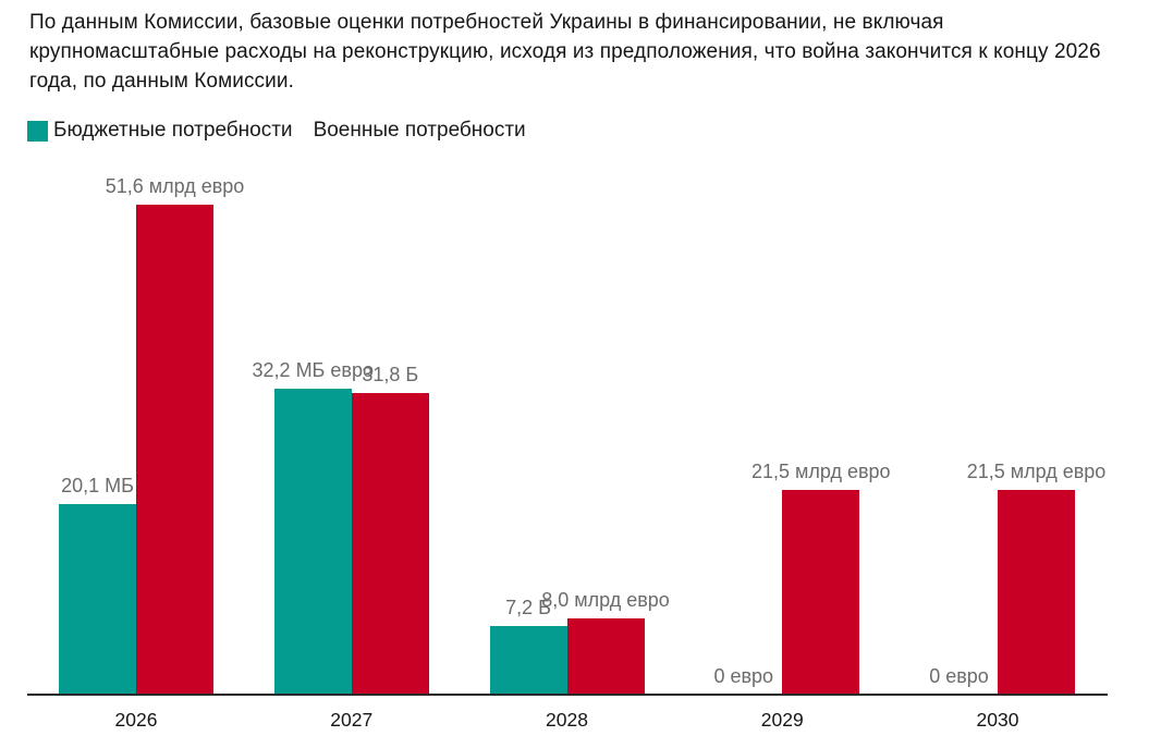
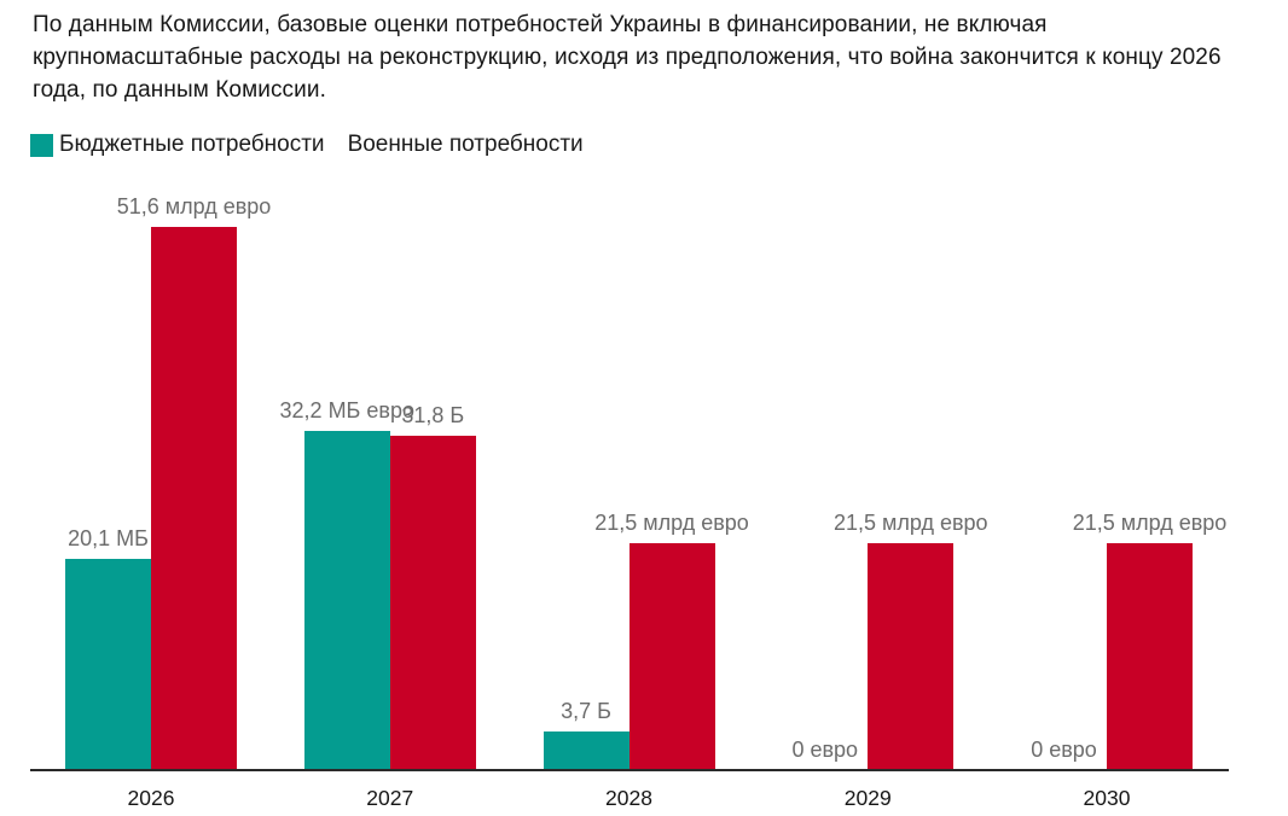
Бюджетные потребности/2028: 7,2 -> 3,7
Военные потребности/2028: 8,0 -> 21,5
